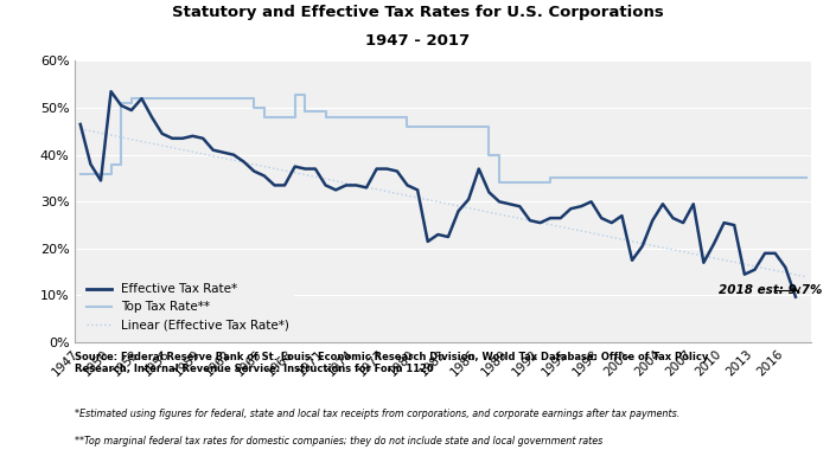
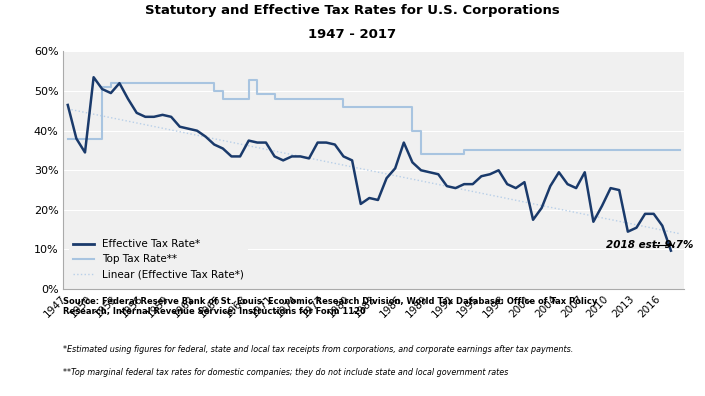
Top Tax Rate**/1947: 36.0% -> 38.0%
